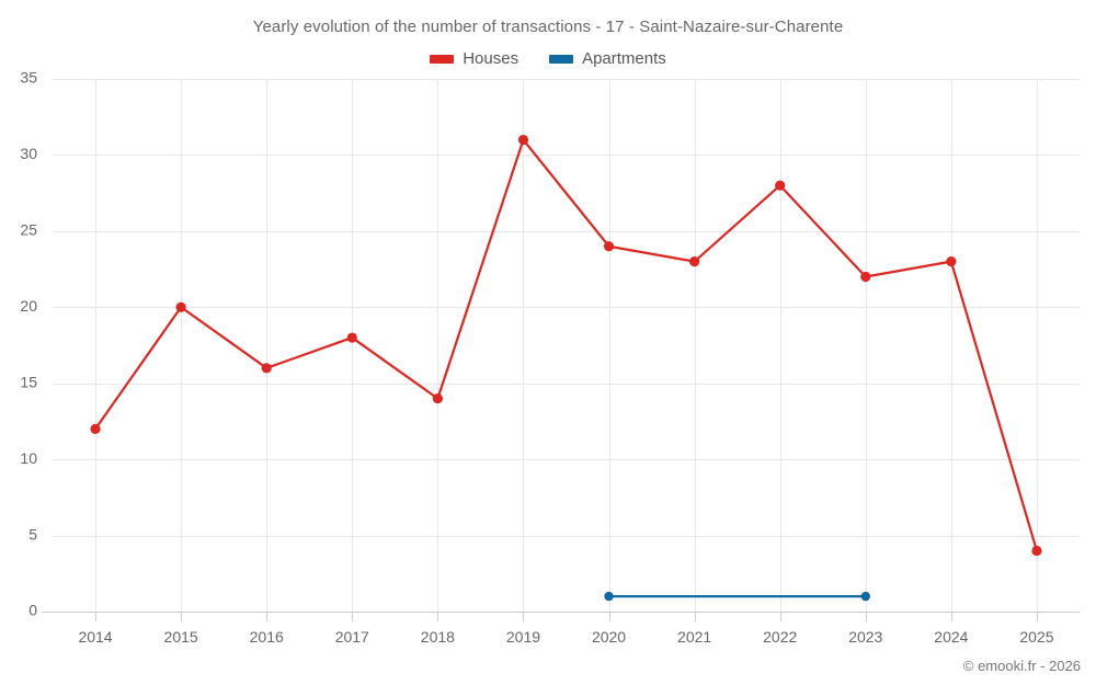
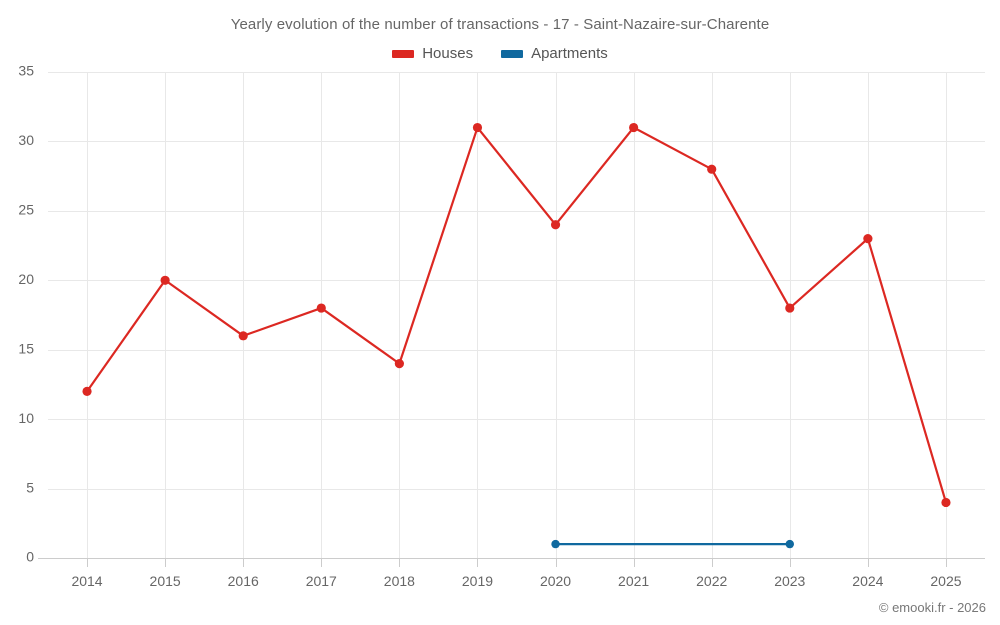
Houses/2021: 23 -> 31
Houses/2023: 22 -> 18
